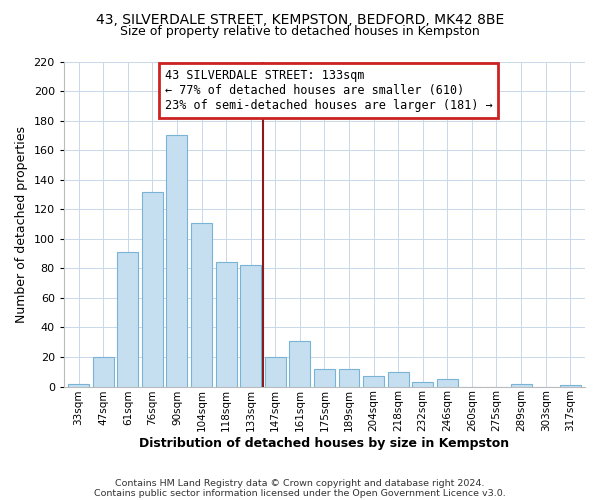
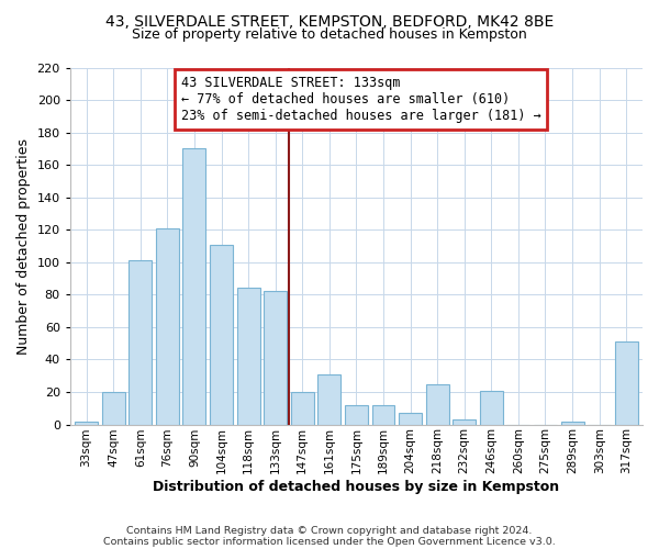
61sqm: 91 -> 101
76sqm: 132 -> 121
218sqm: 10 -> 25
246sqm: 5 -> 21
317sqm: 1 -> 51
